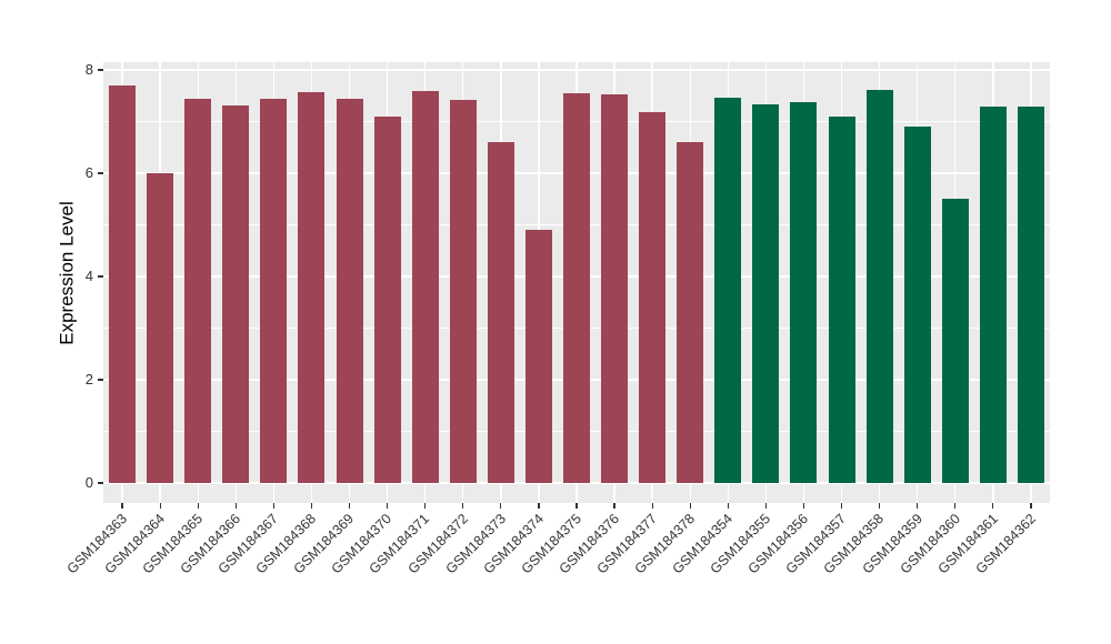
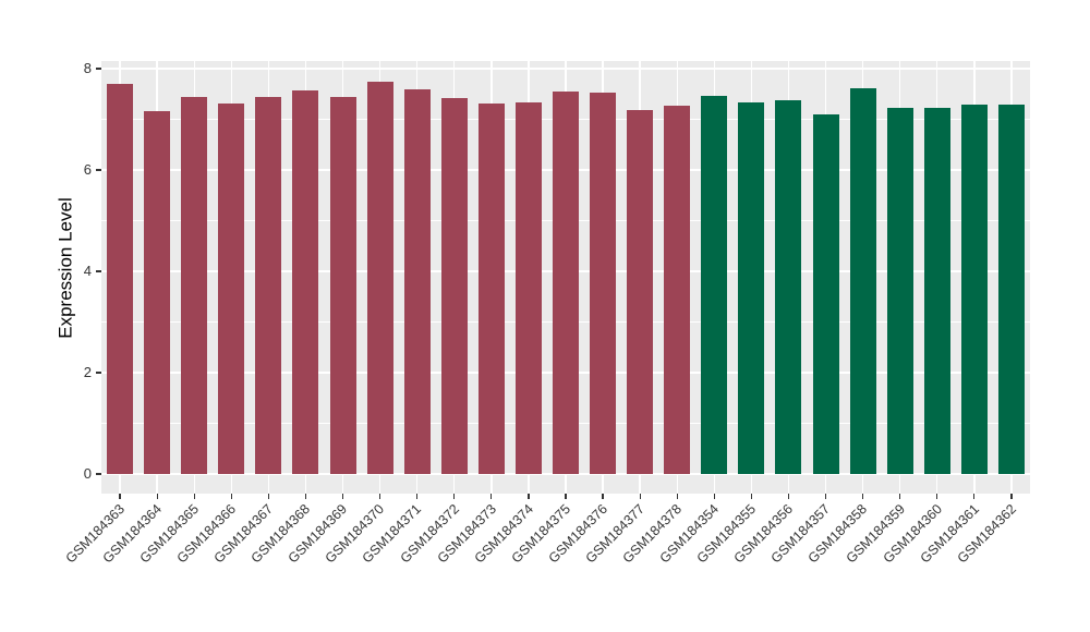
GSM184364: 6.0 -> 7.2
GSM184370: 7.1 -> 7.8
GSM184373: 6.6 -> 7.3
GSM184374: 4.9 -> 7.3
GSM184378: 6.6 -> 7.3
GSM184359: 6.9 -> 7.2
GSM184360: 5.5 -> 7.2
